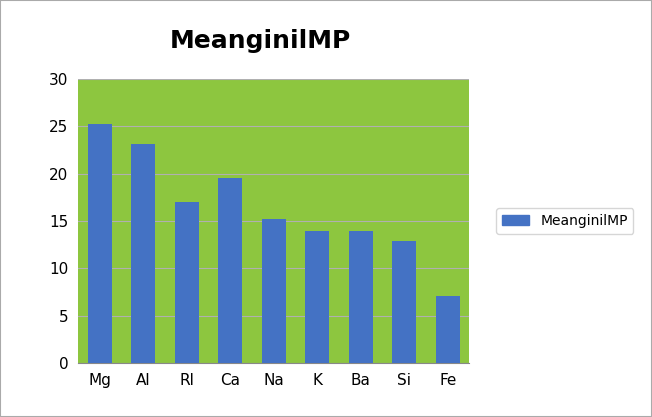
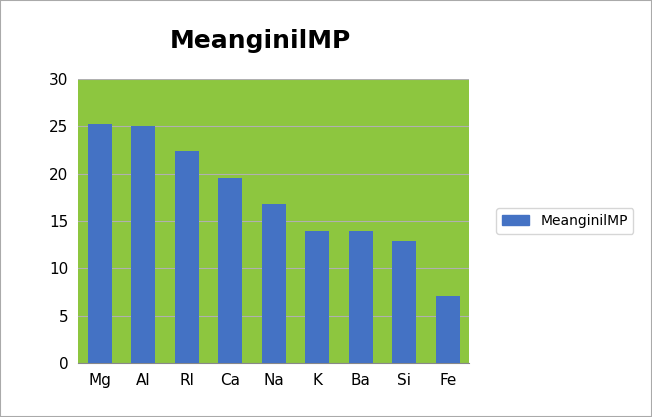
Al: 23.2 -> 25.1
Rl: 17.0 -> 22.4
Na: 15.2 -> 16.8
